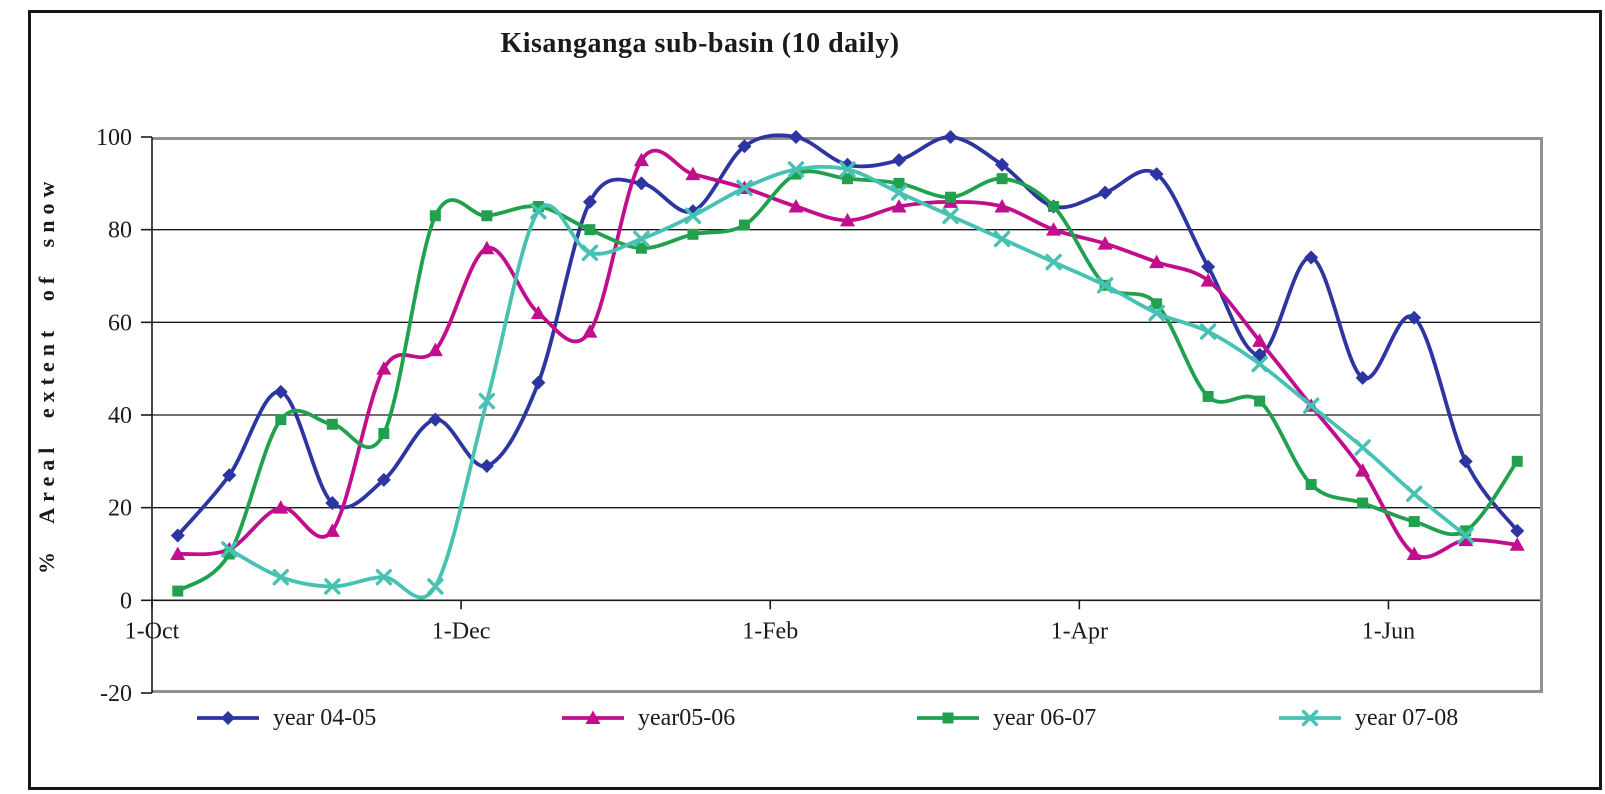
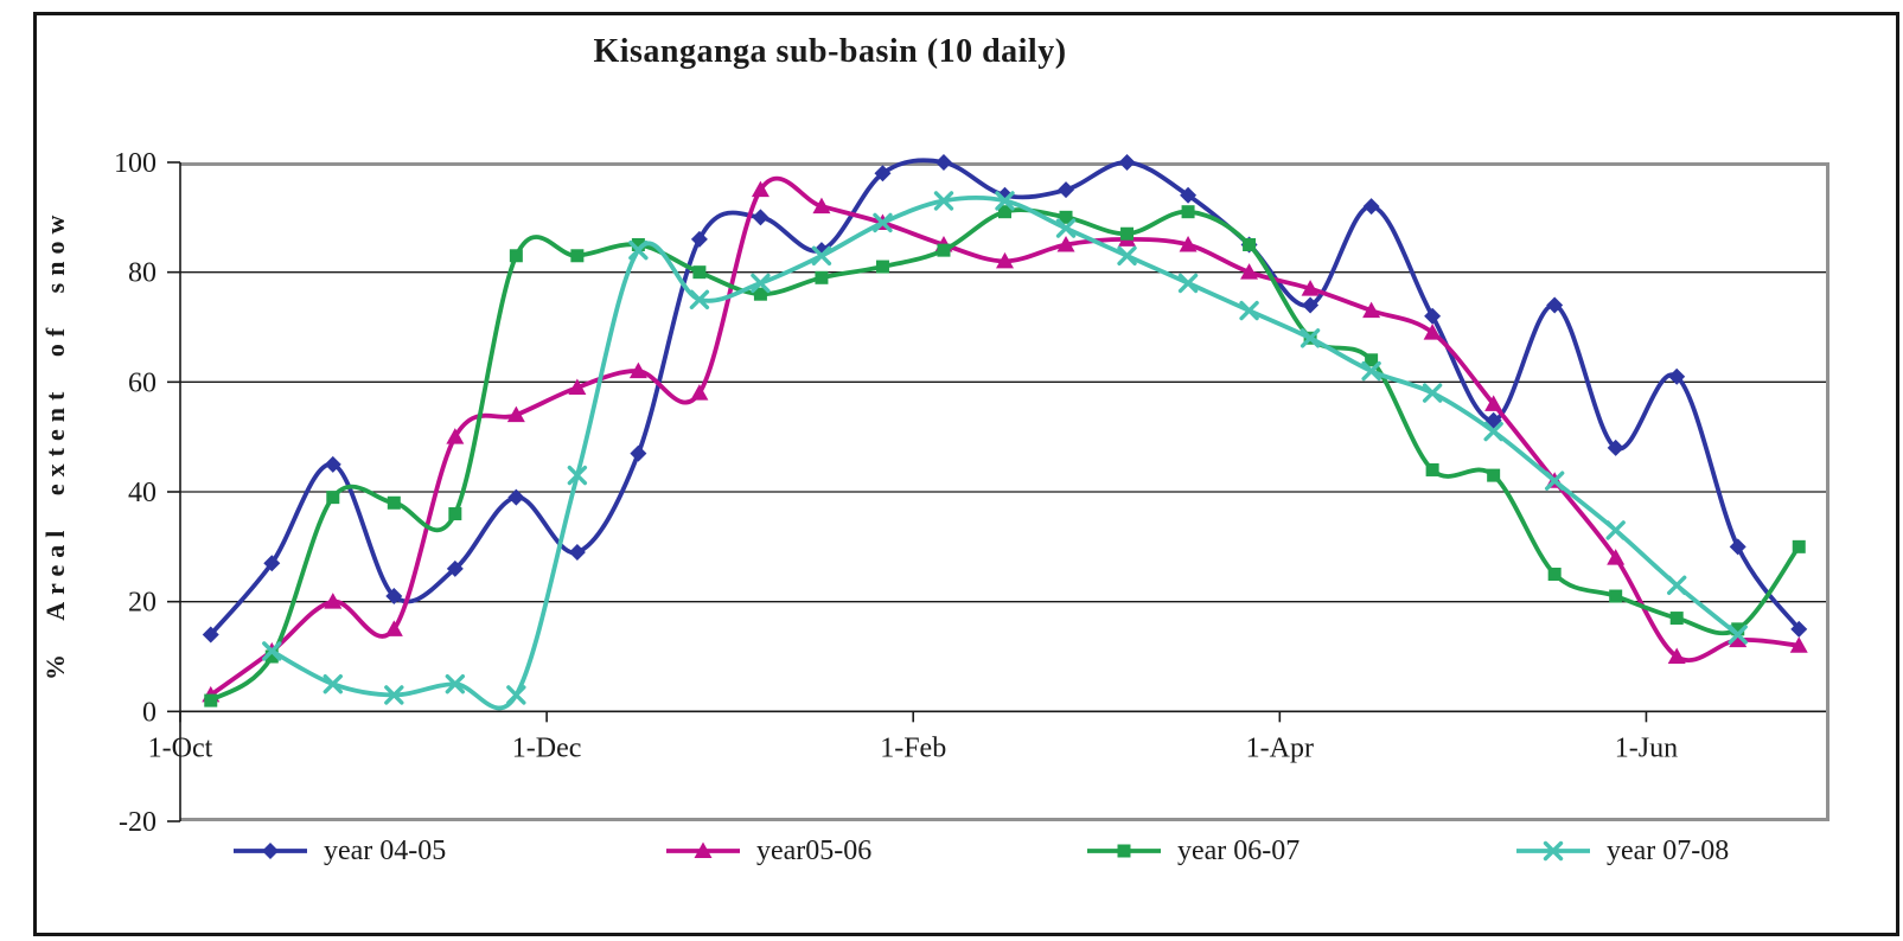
year05-06/1-Oct: 10 -> 3
year05-06/1-Dec: 76 -> 59
year 06-07/1-Feb: 92 -> 84
year 04-05/1-Apr: 88 -> 74
